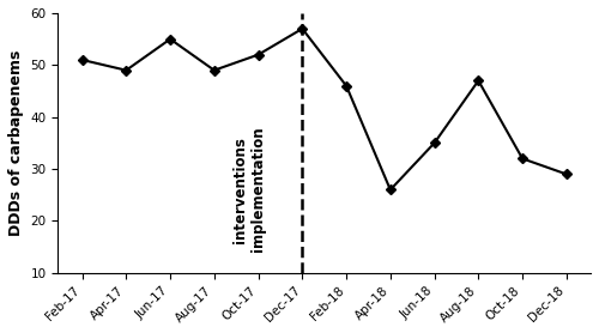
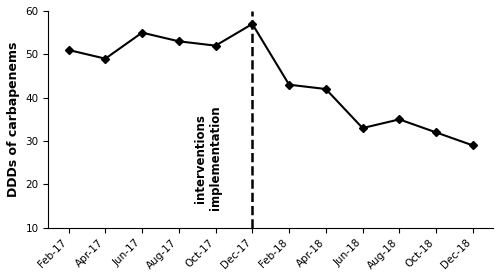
Aug-17: 49 -> 53
Feb-18: 46 -> 43
Apr-18: 26 -> 42
Jun-18: 35 -> 33
Aug-18: 47 -> 35
